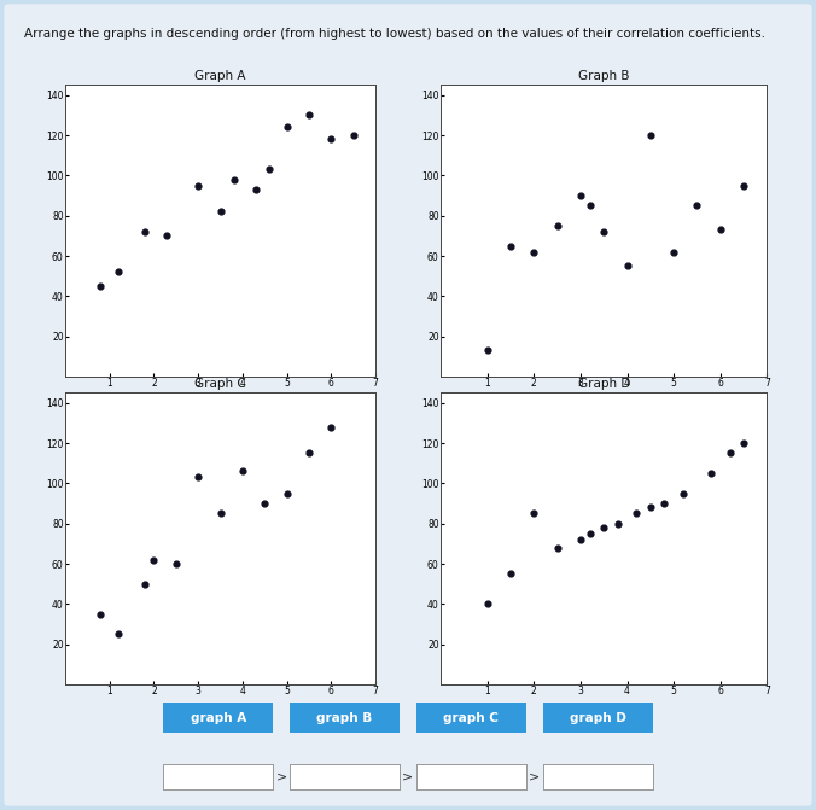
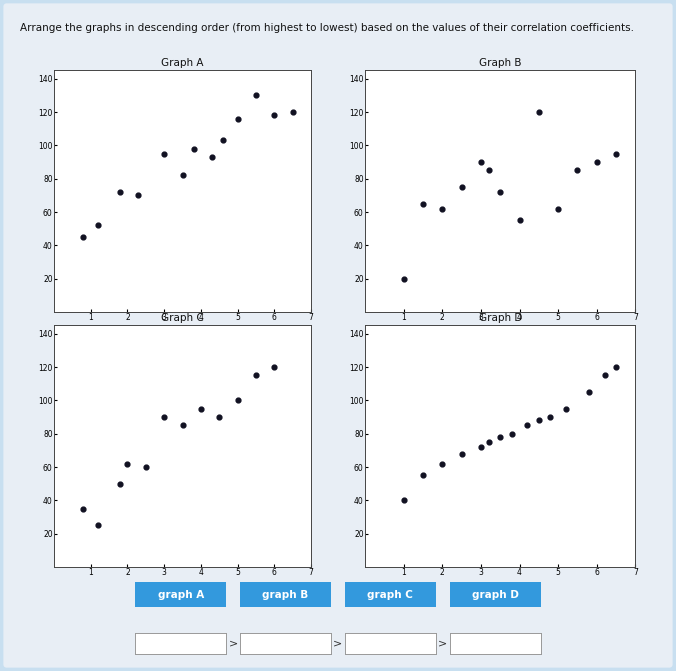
Graph A/5: 124 -> 116
Graph B/1: 13 -> 20
Graph B/6: 73 -> 90
Graph C/3: 103 -> 90
Graph C/4: 106 -> 95
Graph C/5: 95 -> 100
Graph C/6: 128 -> 120
Graph D/2: 85 -> 62
